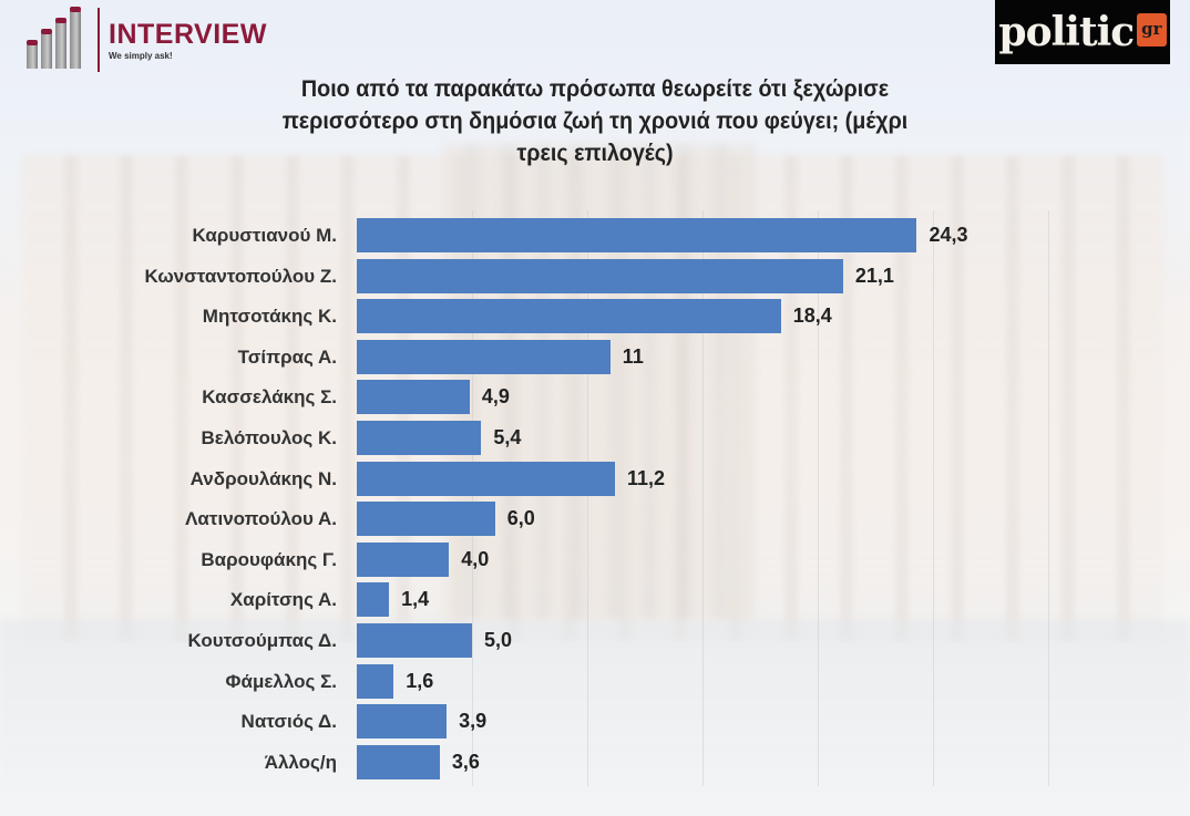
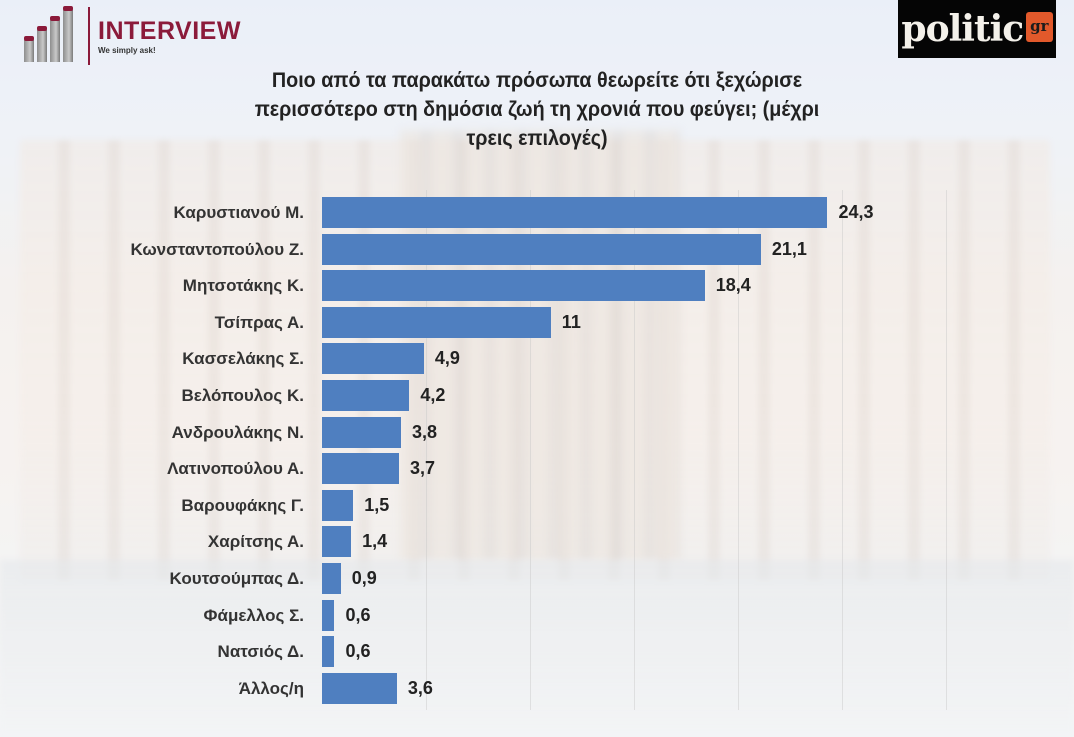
Βελόπουλος Κ.: 5,4 -> 4,2
Ανδρουλάκης Ν.: 11,2 -> 3,8
Λατινοπούλου Α.: 6,0 -> 3,7
Βαρουφάκης Γ.: 4,0 -> 1,5
Κουτσούμπας Δ.: 5,0 -> 0,9
Φάμελλος Σ.: 1,6 -> 0,6
Νατσιός Δ.: 3,9 -> 0,6
